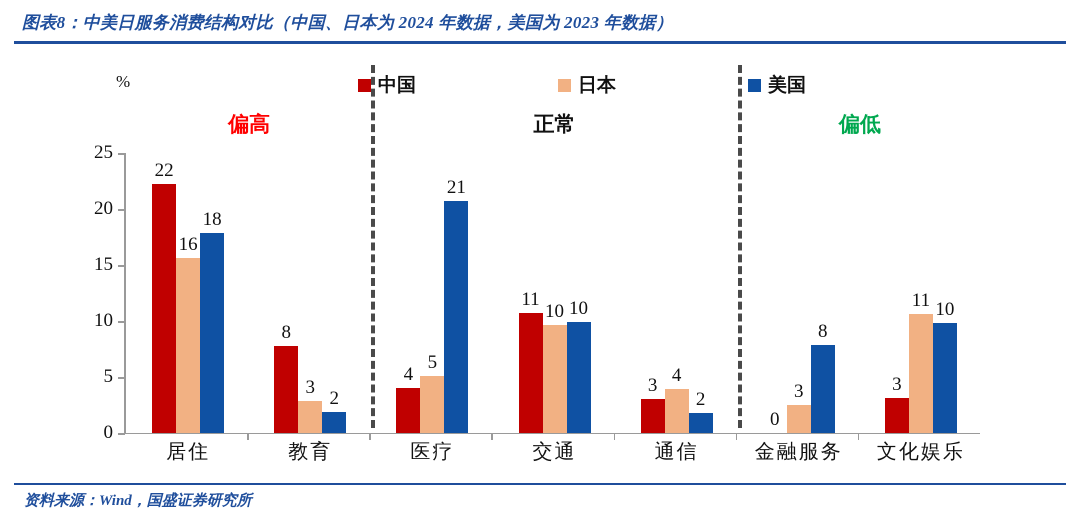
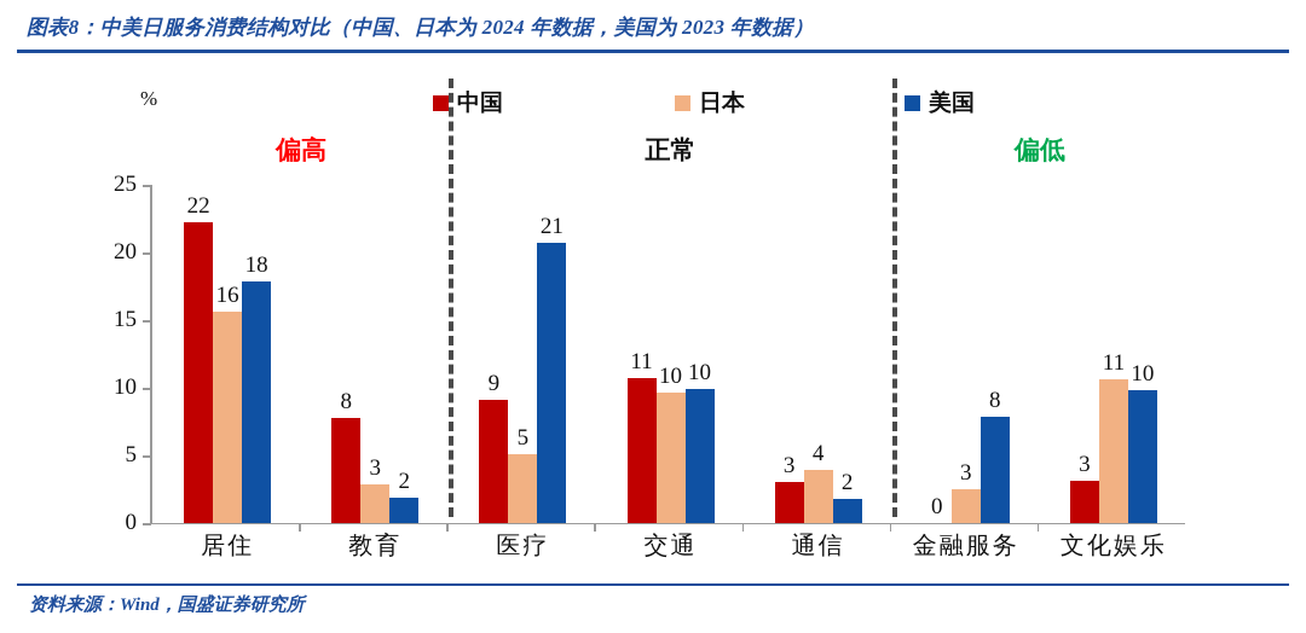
中国/医疗: 4 -> 9
